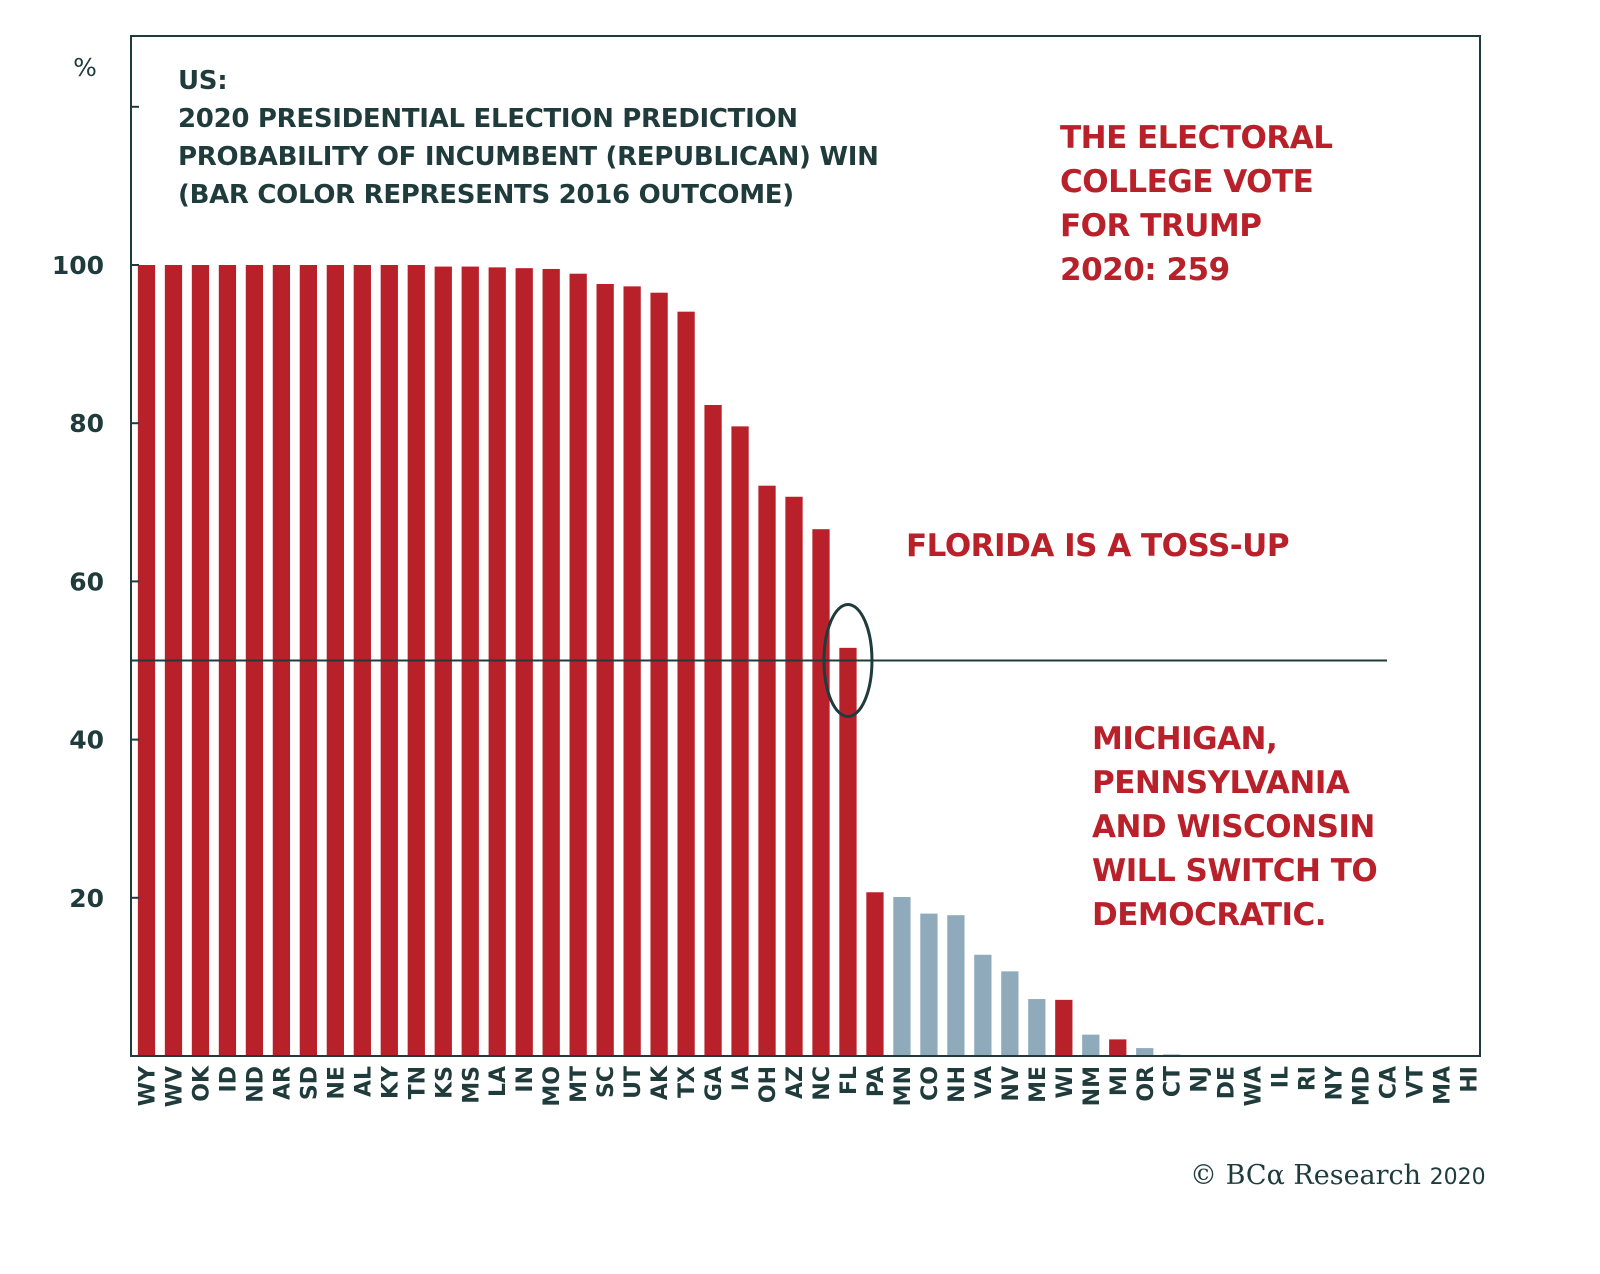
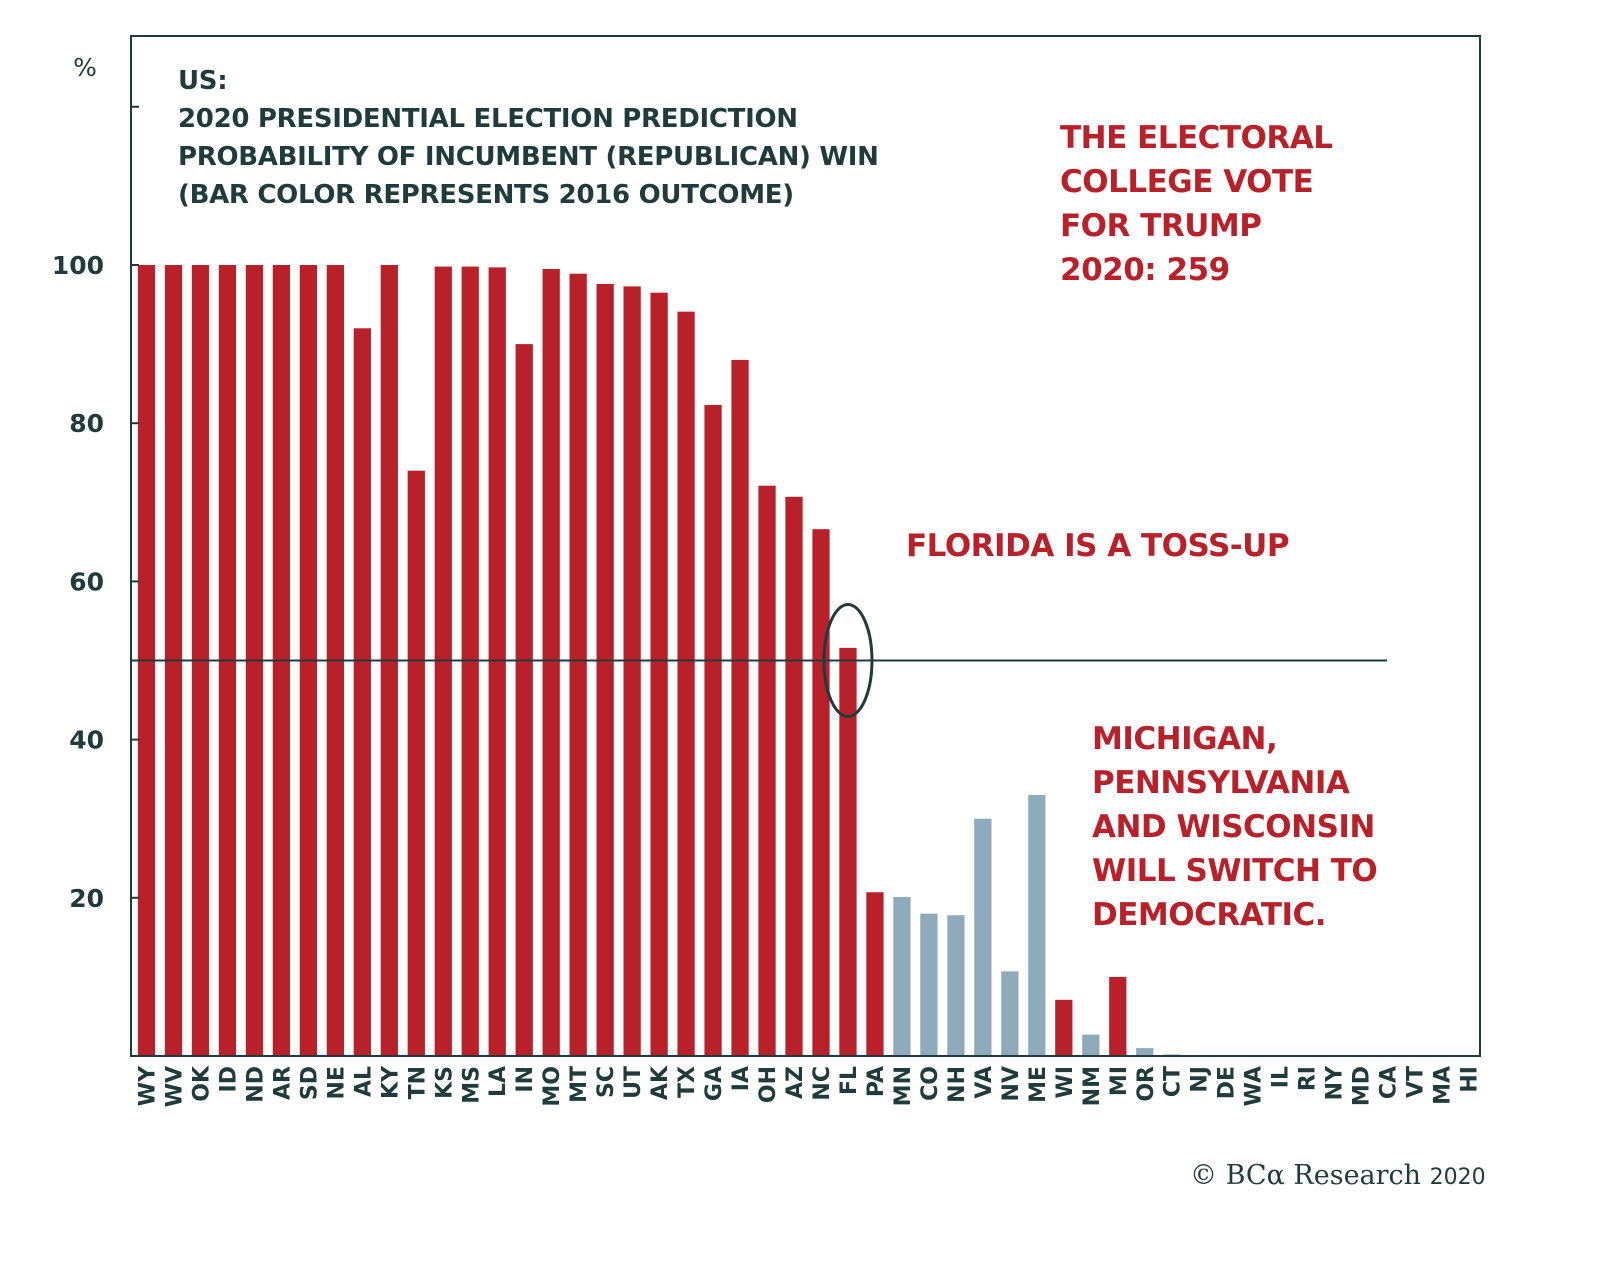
AL: 100 -> 92
TN: 100 -> 74
IN: 100 -> 90
IA: 80 -> 88
VA: 13 -> 30
ME: 7 -> 33
MI: 2 -> 10
